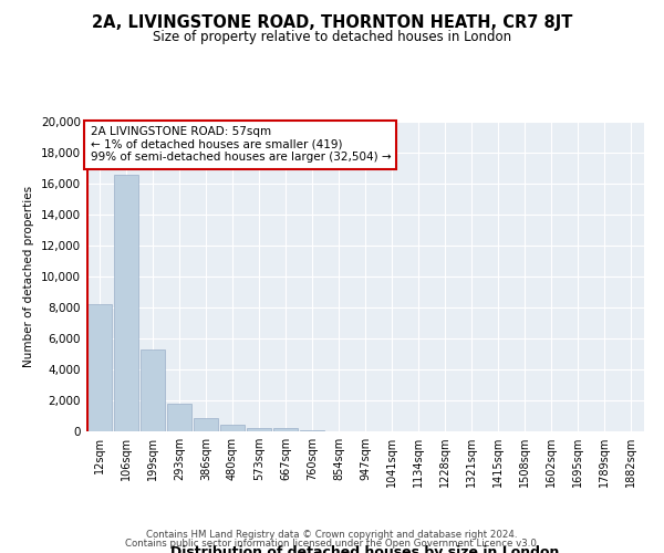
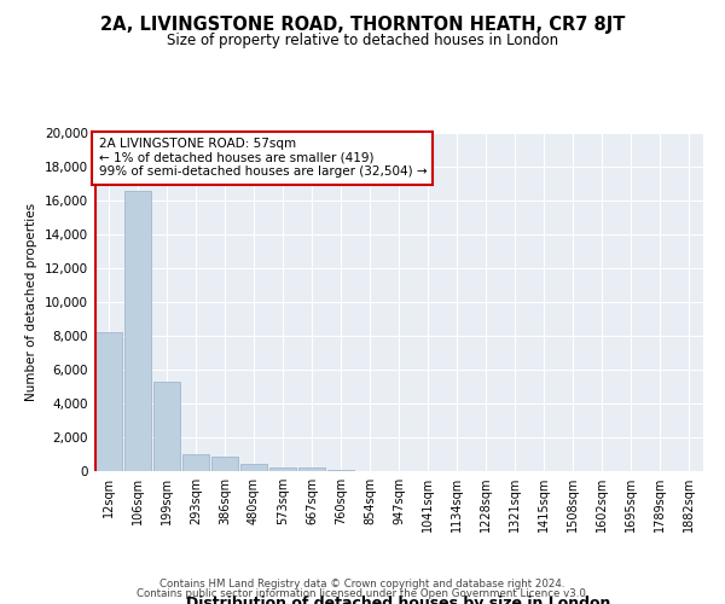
293sqm: 1,800 -> 1,000
